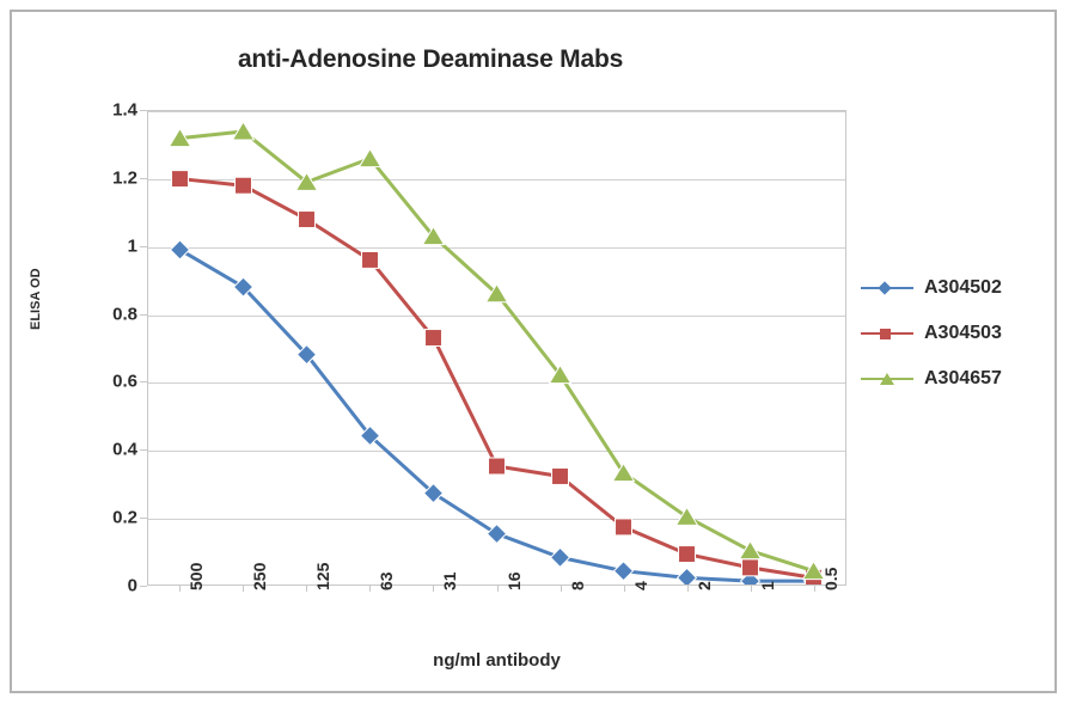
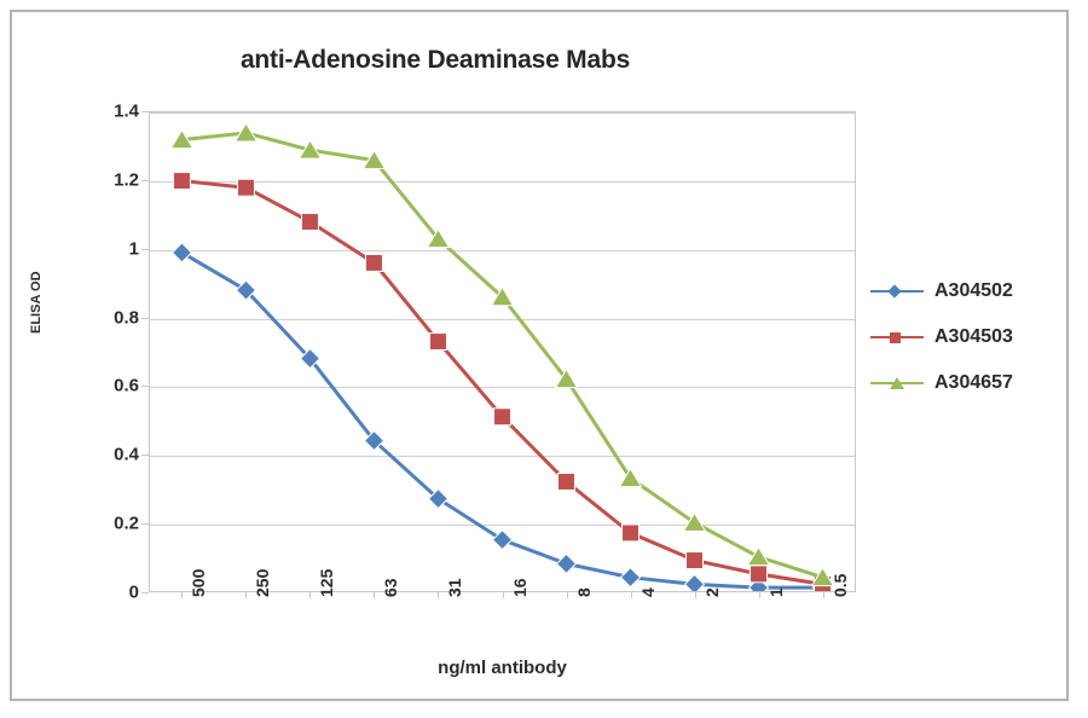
A304657/125: 1.19 -> 1.29
A304503/16: 0.35 -> 0.51
